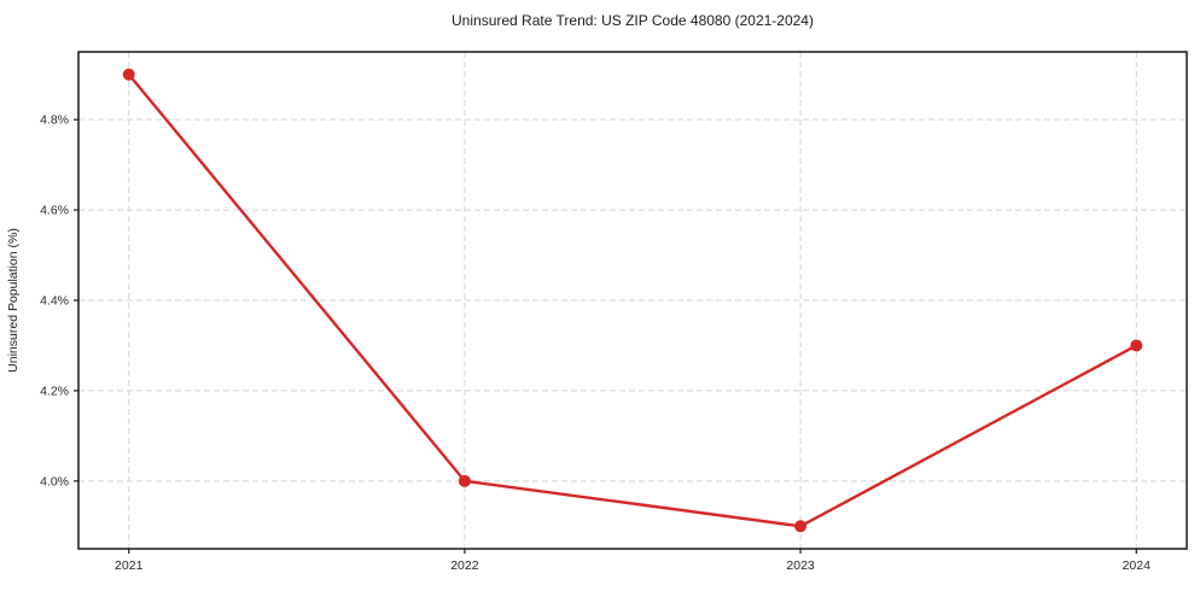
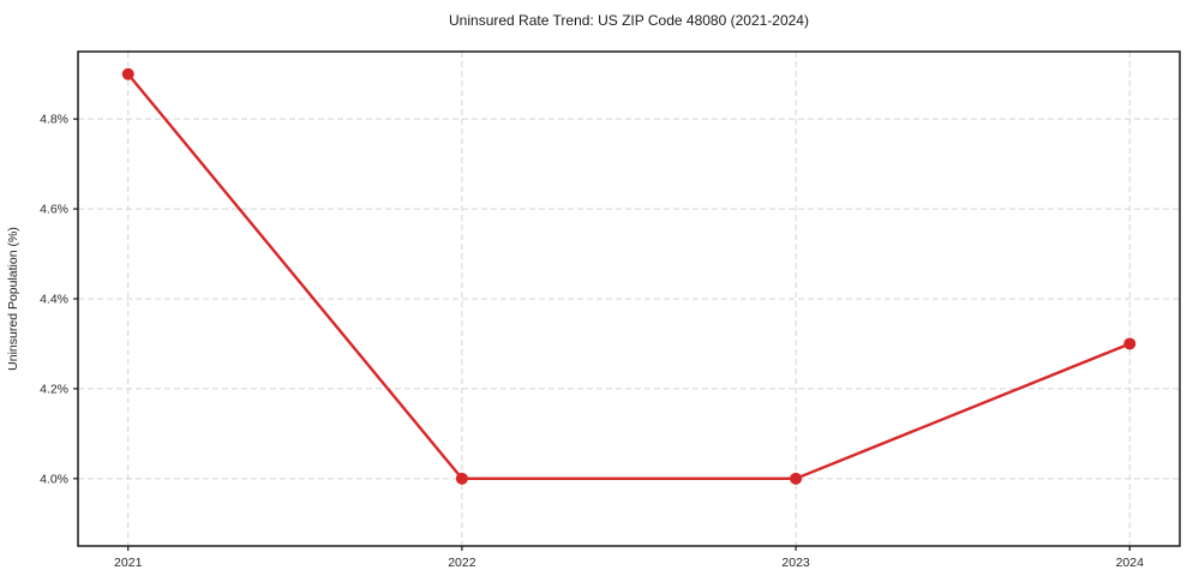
2023: 3.9% -> 4.0%
